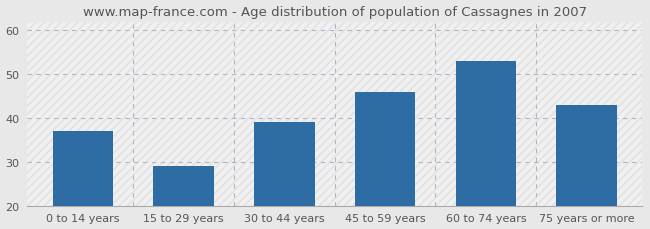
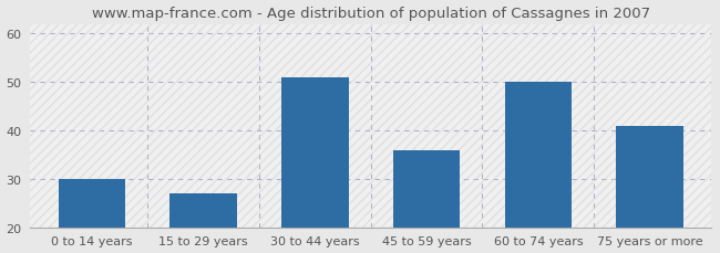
0 to 14 years: 37 -> 30
15 to 29 years: 29 -> 27
30 to 44 years: 39 -> 51
45 to 59 years: 46 -> 36
60 to 74 years: 53 -> 50
75 years or more: 43 -> 41
